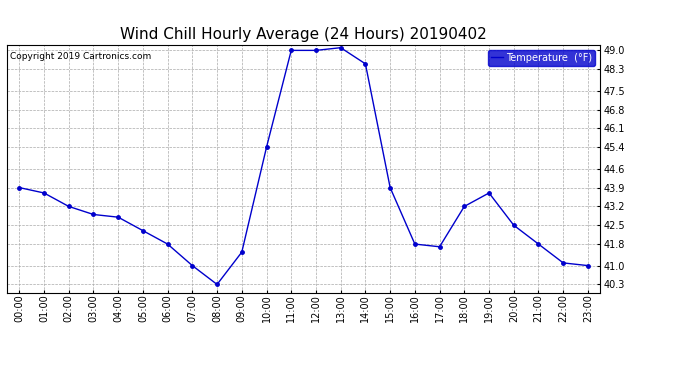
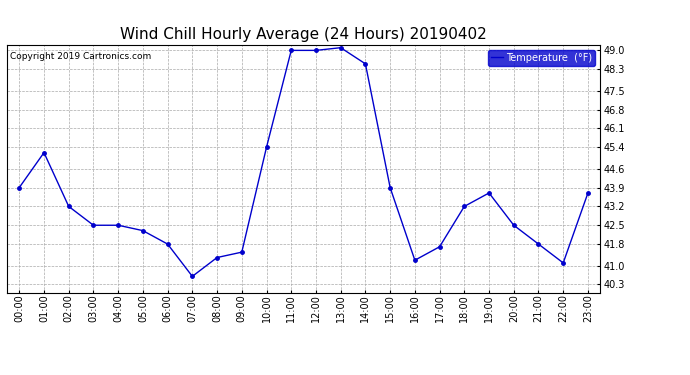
01:00: 43.7 -> 45.2
03:00: 42.9 -> 42.5
04:00: 42.8 -> 42.5
07:00: 41.0 -> 40.6
08:00: 40.3 -> 41.3
16:00: 41.8 -> 41.2
23:00: 41.0 -> 43.7
